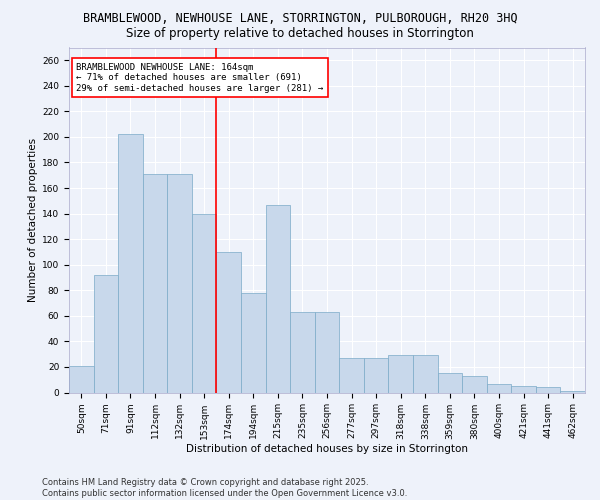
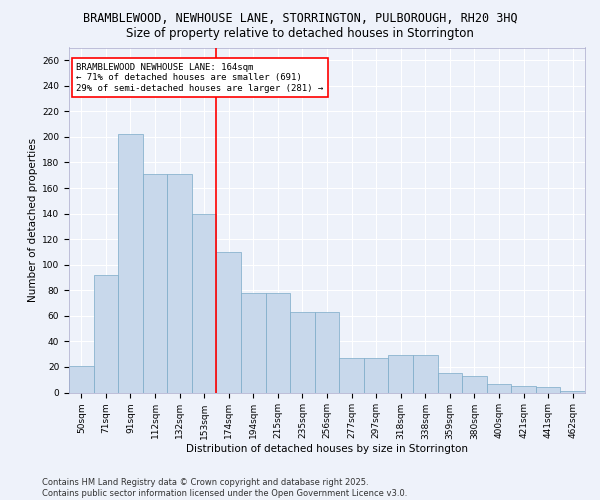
215sqm: 147 -> 78
